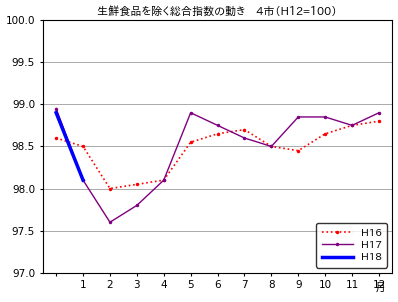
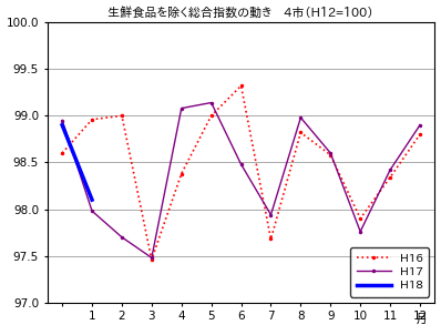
H16/1: 98.50 -> 98.96
H17/1: 98.10 -> 97.98
H16/2: 98.00 -> 99.00
H17/2: 97.60 -> 97.70
H16/3: 98.05 -> 97.46
H17/3: 97.80 -> 97.48
H16/4: 98.10 -> 98.38
H17/4: 98.10 -> 99.08
H16/5: 98.55 -> 99.00
H17/5: 98.90 -> 99.14
H16/6: 98.65 -> 99.32
H17/6: 98.75 -> 98.48
H16/7: 98.70 -> 97.68
H17/7: 98.60 -> 97.94
H16/8: 98.50 -> 98.82
H17/8: 98.50 -> 98.98
H16/9: 98.45 -> 98.58
H17/9: 98.85 -> 98.60
H16/10: 98.65 -> 97.90
H17/10: 98.85 -> 97.76
H16/11: 98.75 -> 98.34
H17/11: 98.75 -> 98.42
